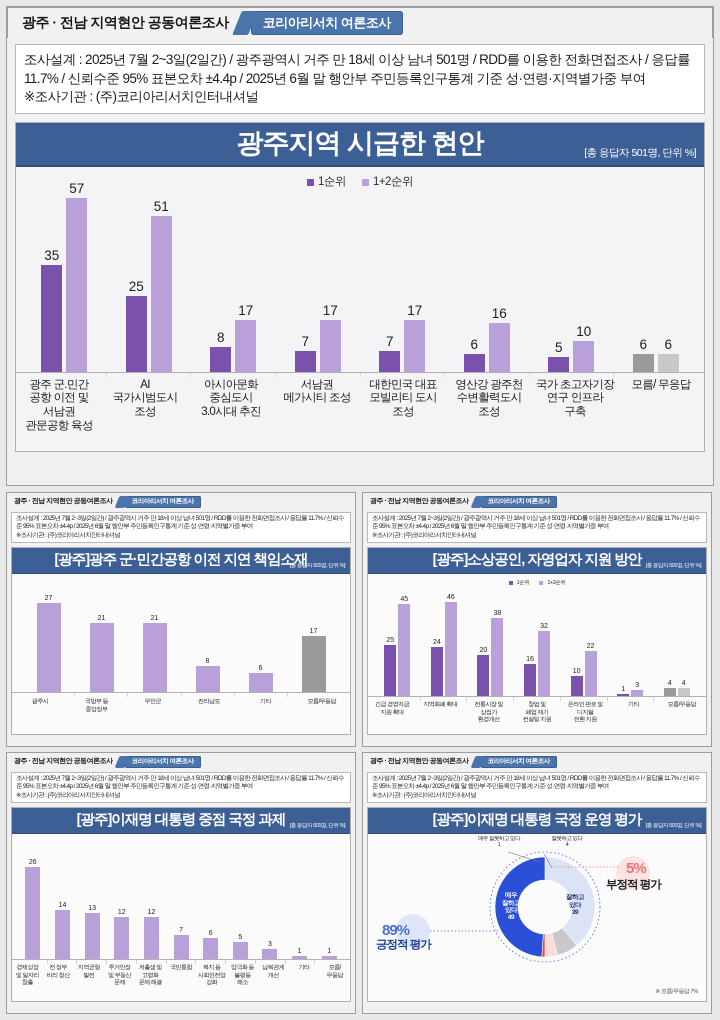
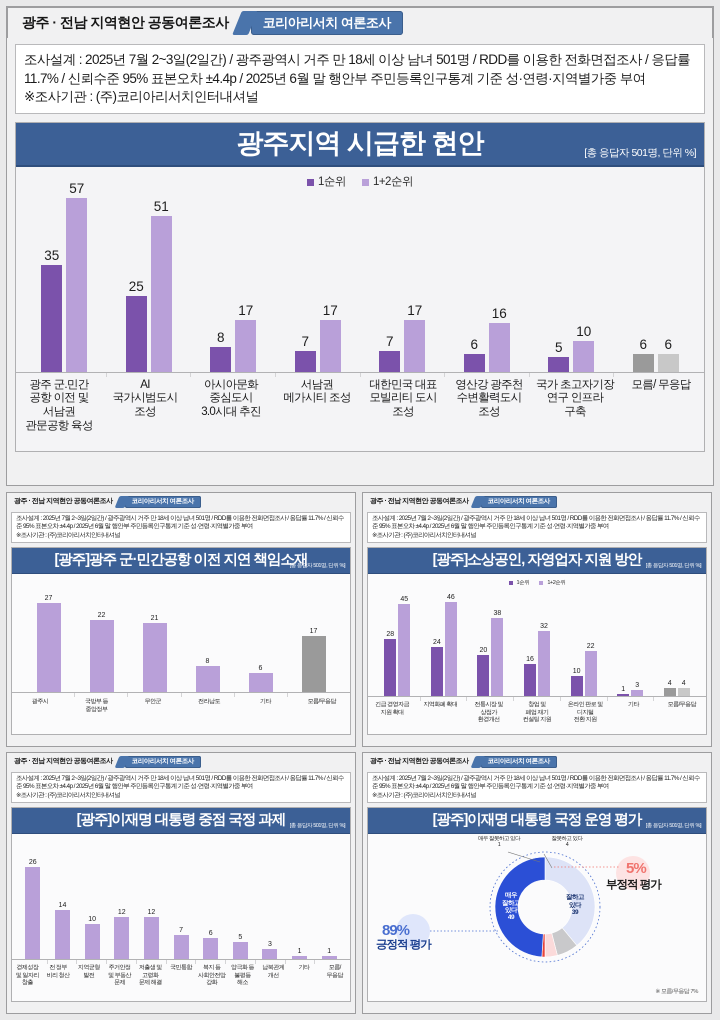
[광주]광주 군·민간공항 이전 지연 책임소재/국방부 등 중앙정부: 21 -> 22
[광주]소상공인, 자영업자 지원 방안/1순위/긴급 경영자금 지원 확대: 25 -> 28
[광주]이재명 대통령 중점 국정 과제/지역균형 발전: 13 -> 10
